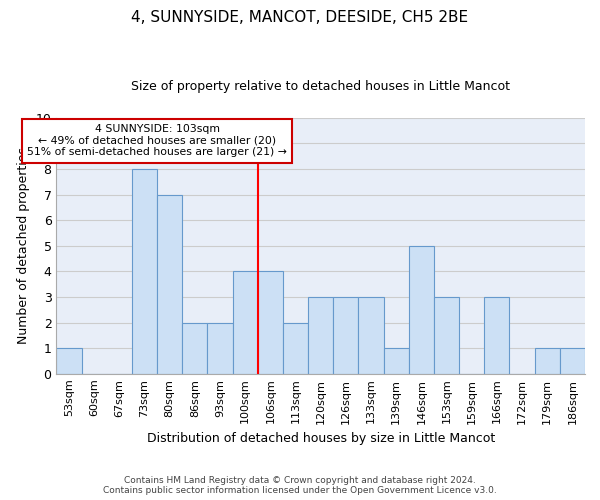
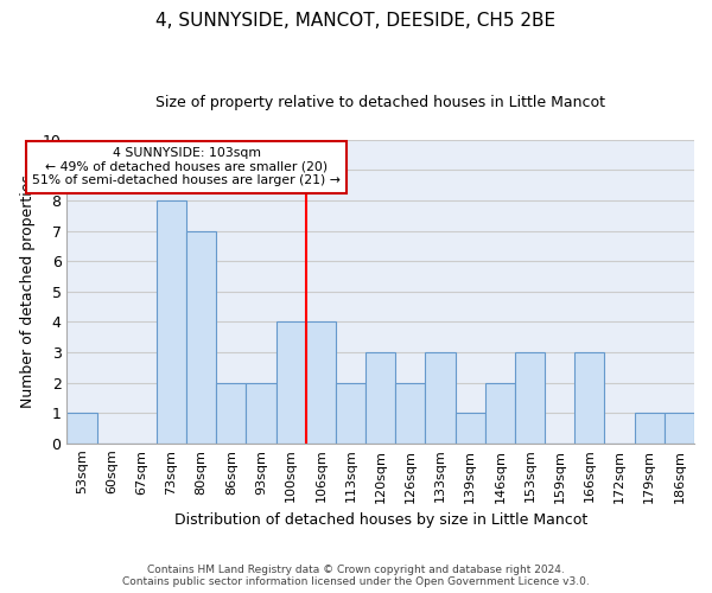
126sqm: 3 -> 2
146sqm: 5 -> 2
